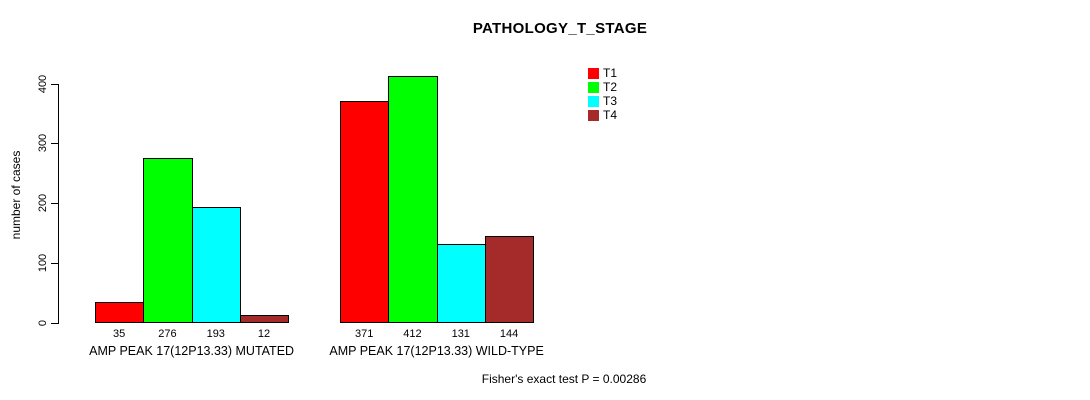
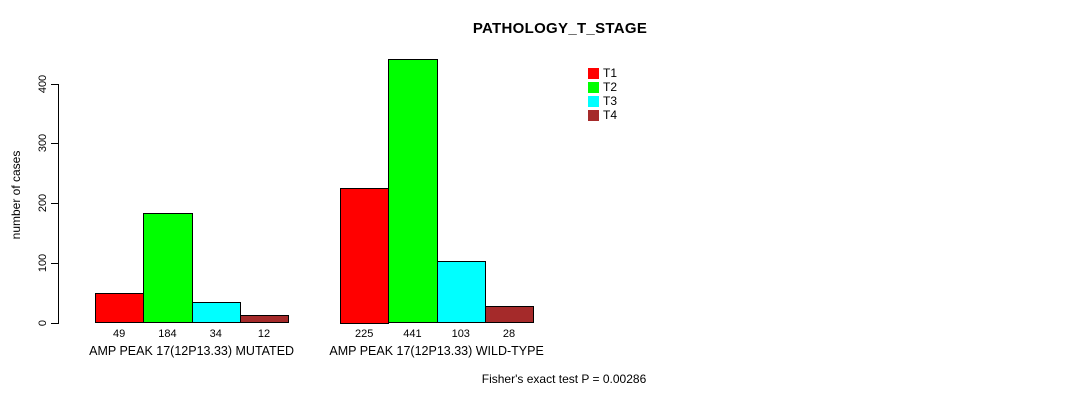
T1/AMP PEAK 17(12P13.33) MUTATED: 35 -> 49
T2/AMP PEAK 17(12P13.33) MUTATED: 276 -> 184
T3/AMP PEAK 17(12P13.33) MUTATED: 193 -> 34
T1/AMP PEAK 17(12P13.33) WILD-TYPE: 371 -> 225
T2/AMP PEAK 17(12P13.33) WILD-TYPE: 412 -> 441
T3/AMP PEAK 17(12P13.33) WILD-TYPE: 131 -> 103
T4/AMP PEAK 17(12P13.33) WILD-TYPE: 144 -> 28
